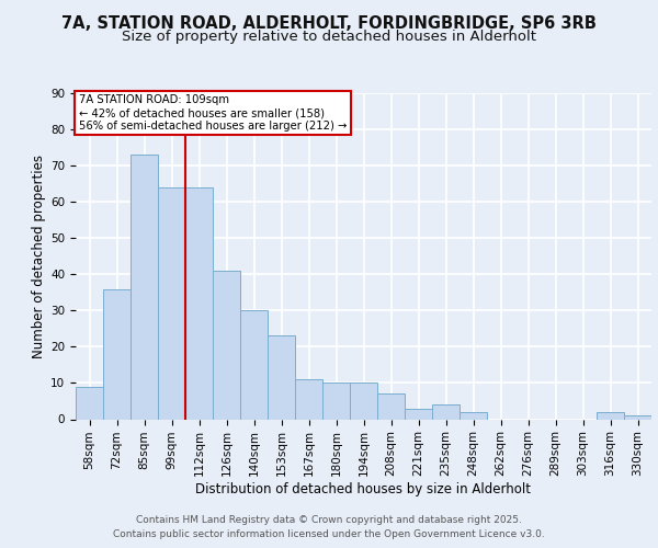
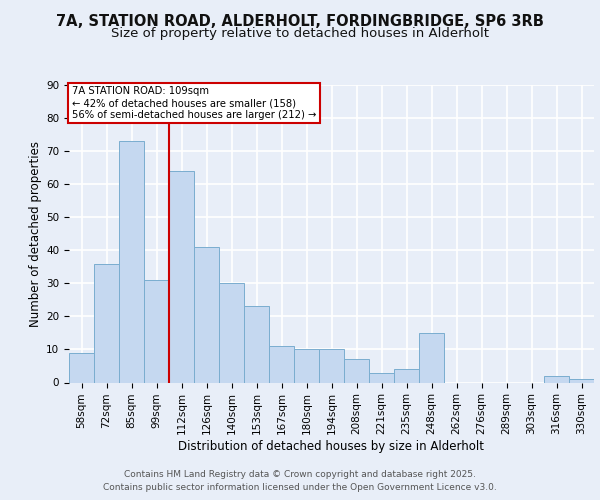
99sqm: 64 -> 31
248sqm: 2 -> 15
